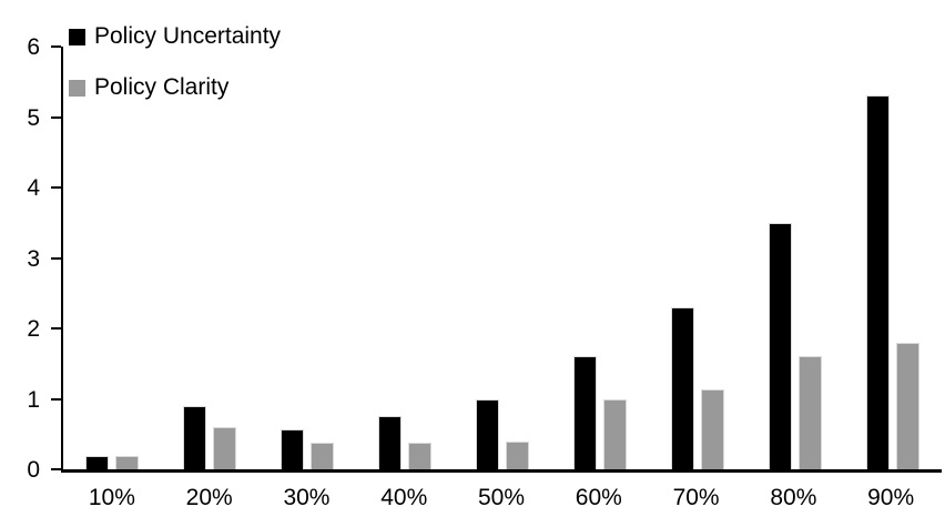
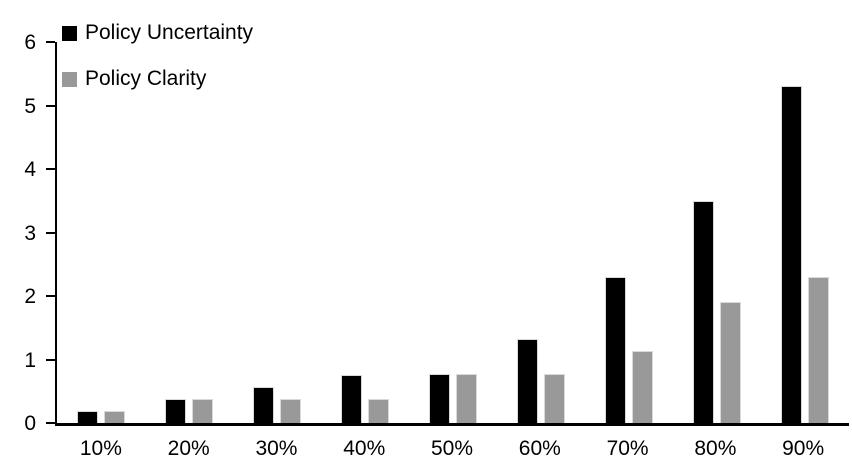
Policy Uncertainty/20%: 0.9 -> 0.4
Policy Clarity/20%: 0.6 -> 0.4
Policy Uncertainty/50%: 1.0 -> 0.8
Policy Clarity/50%: 0.4 -> 0.8
Policy Uncertainty/60%: 1.6 -> 1.3
Policy Clarity/60%: 1.0 -> 0.8
Policy Clarity/80%: 1.6 -> 1.9
Policy Clarity/90%: 1.8 -> 2.3
